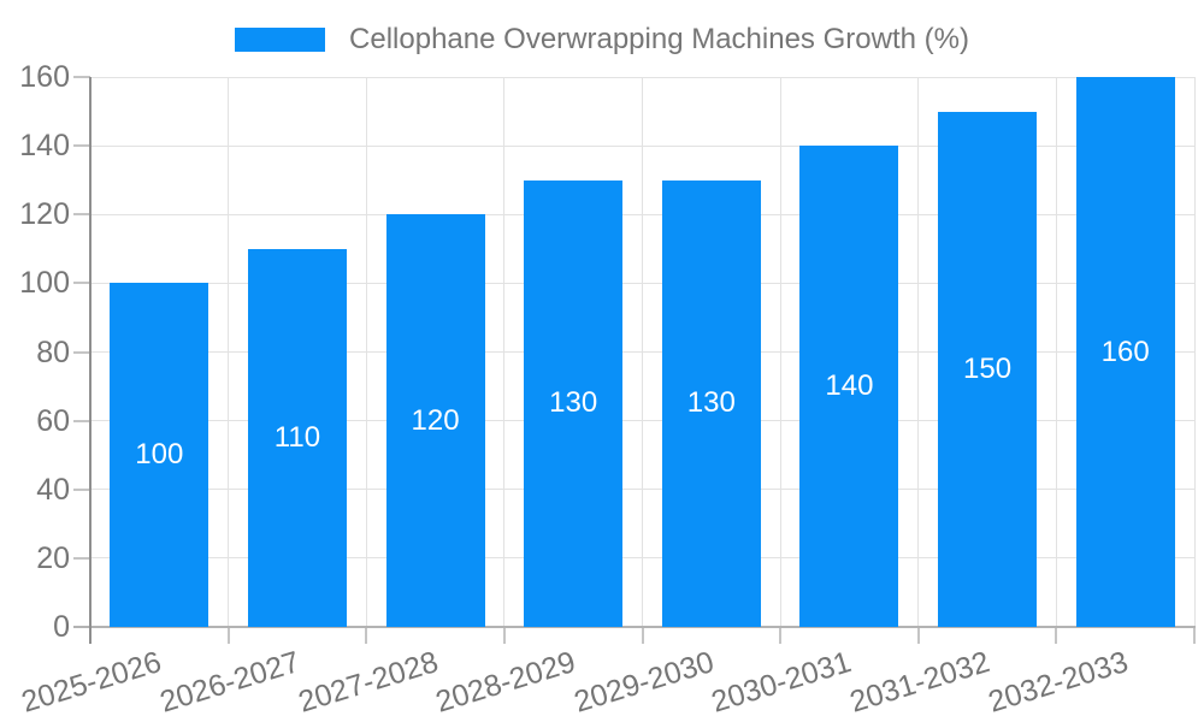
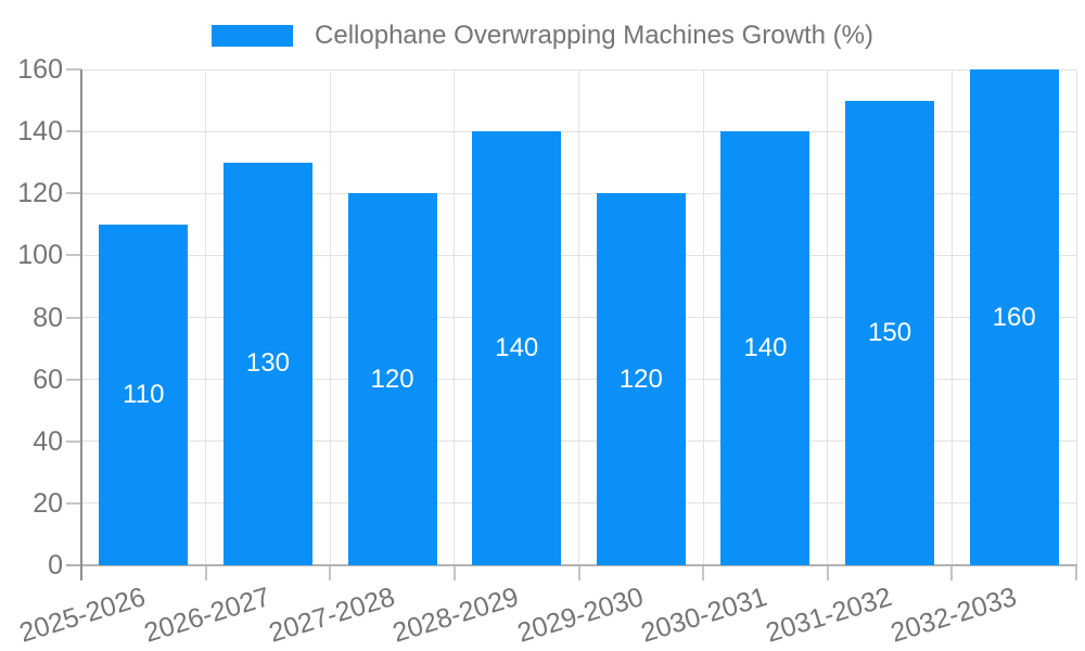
2025-2026: 100 -> 110
2026-2027: 110 -> 130
2028-2029: 130 -> 140
2029-2030: 130 -> 120
